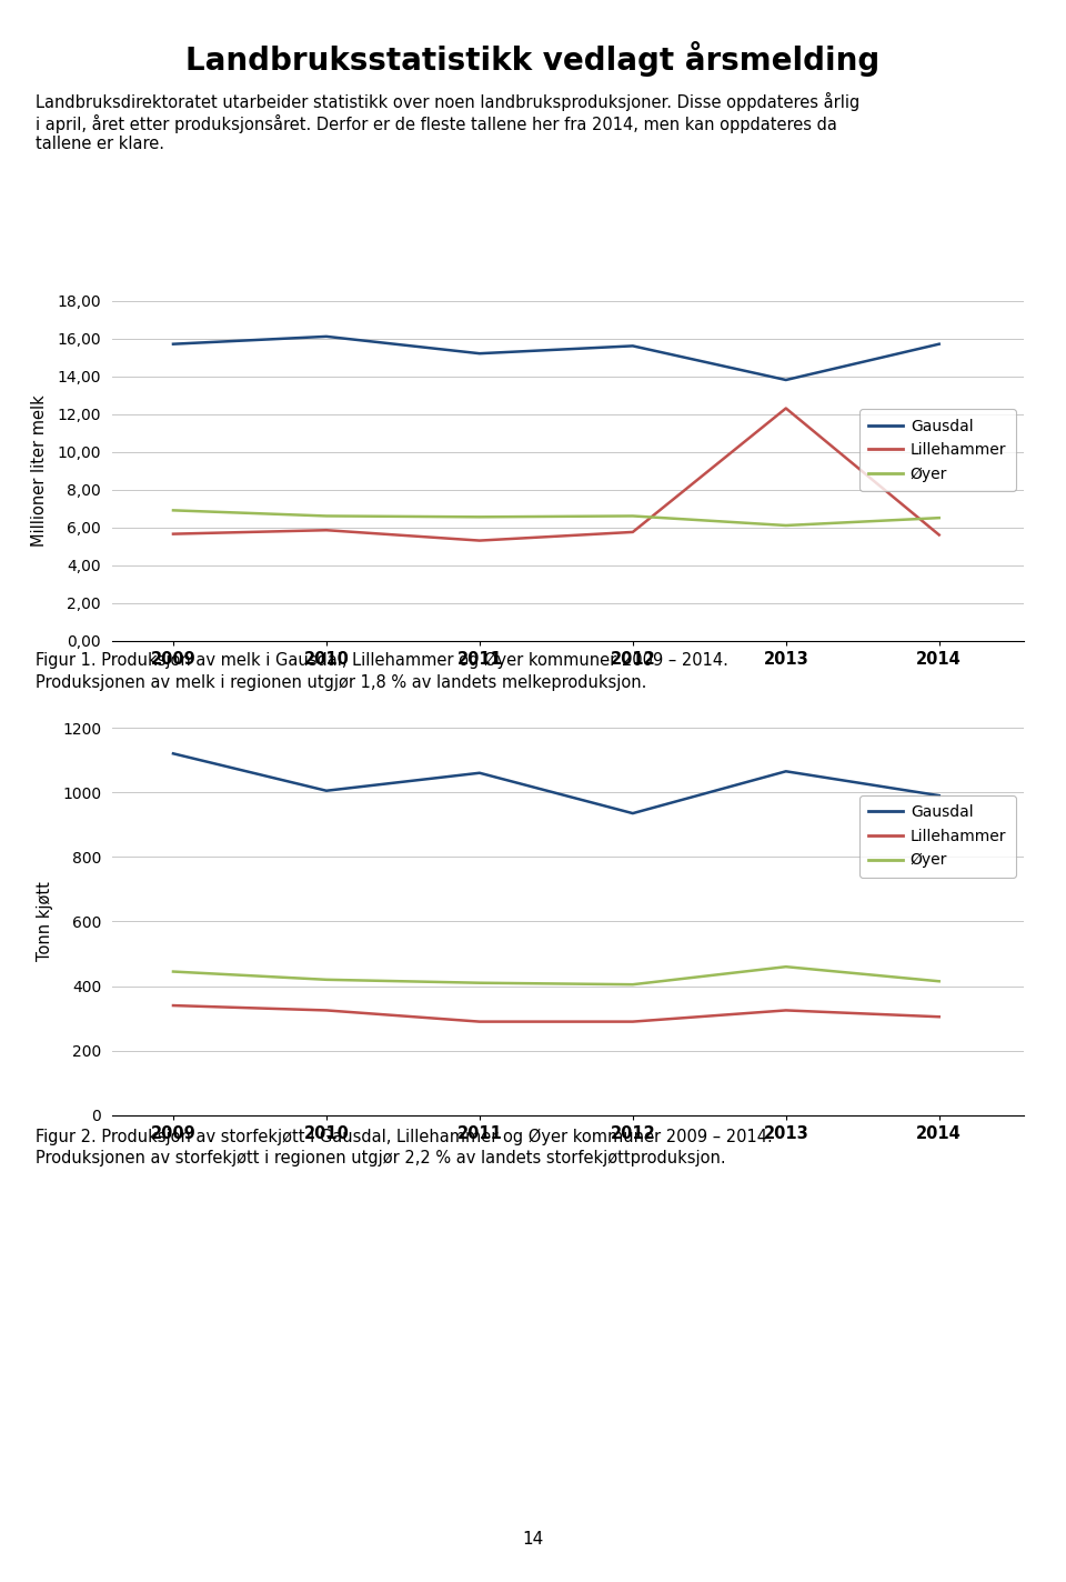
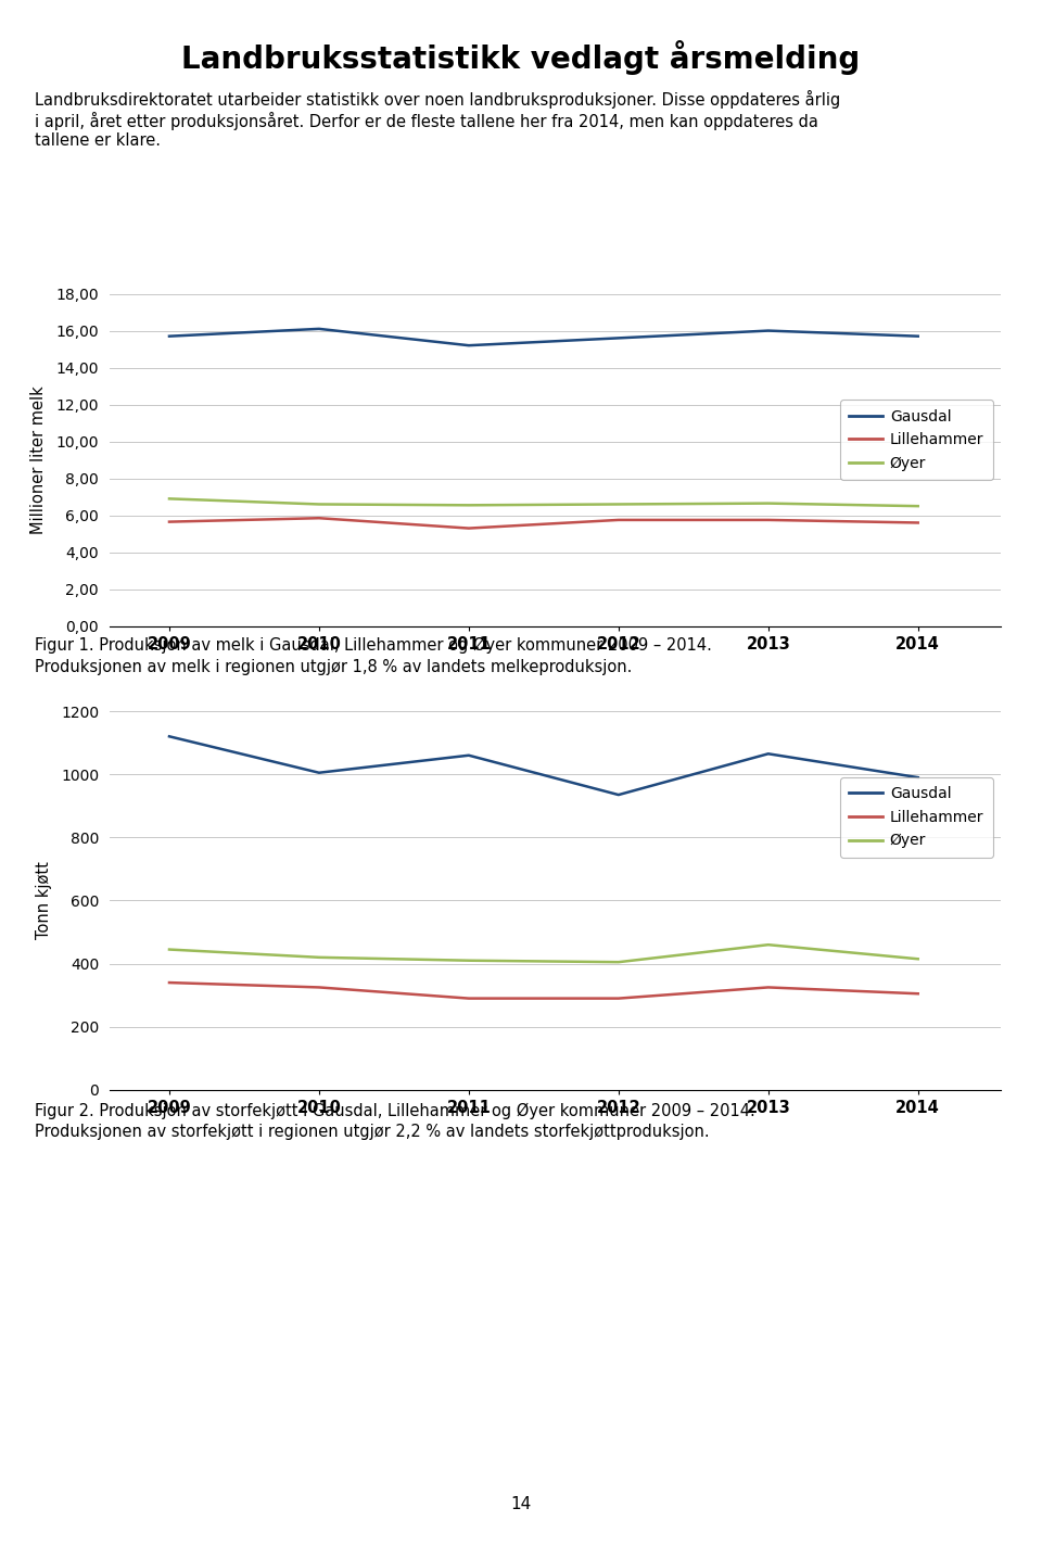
Gausdal/2013: 13,8 -> 16,0
Lillehammer/2013: 12,3 -> 5,8
Øyer/2013: 6,1 -> 6,7
